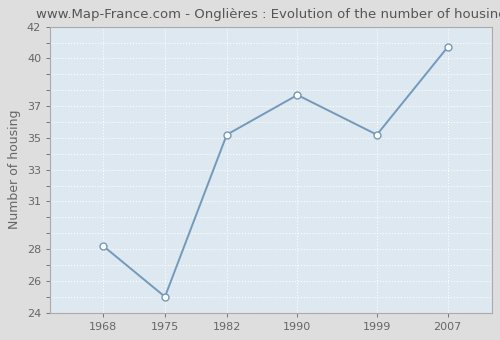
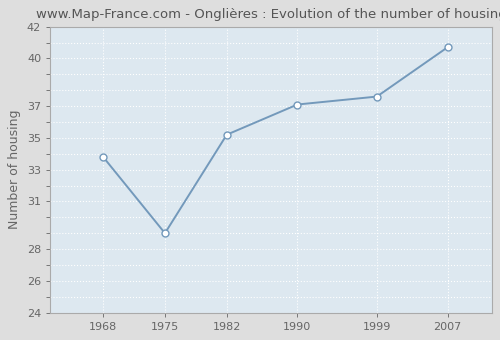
1968: 28.2 -> 33.8
1975: 25.0 -> 29.0
1990: 37.7 -> 37.1
1999: 35.2 -> 37.6
